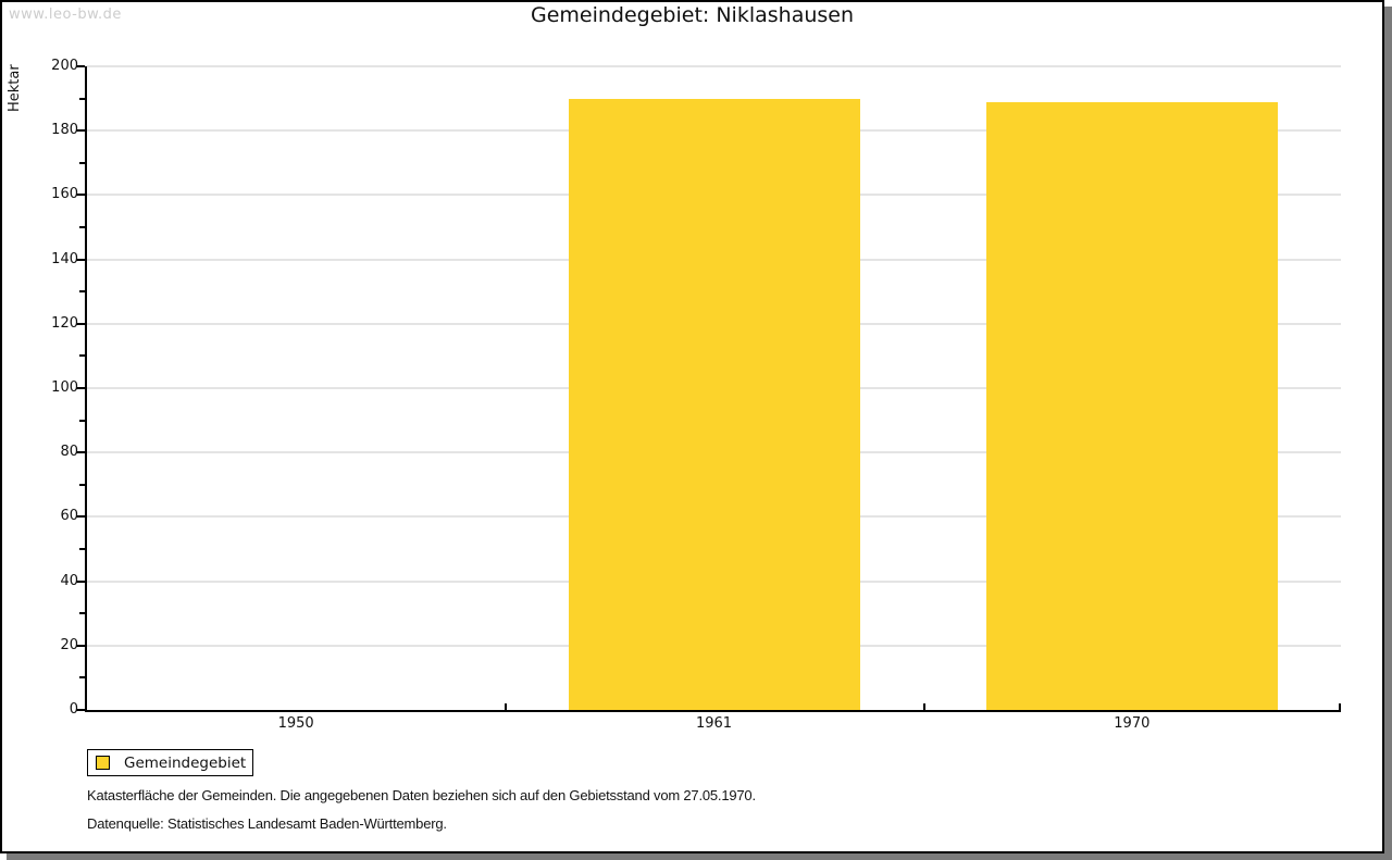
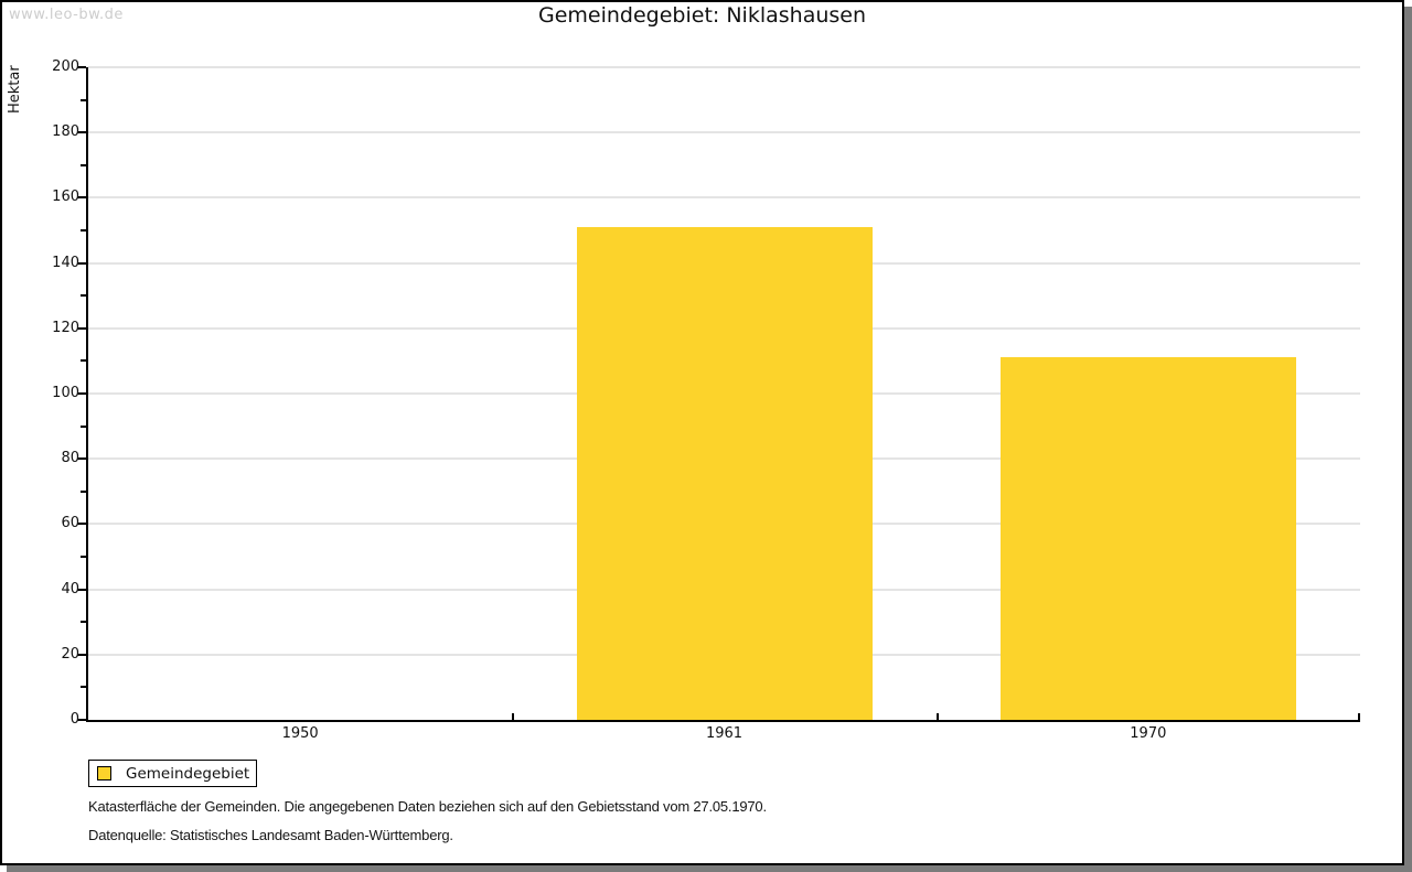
1961: 190 -> 151
1970: 189 -> 111
